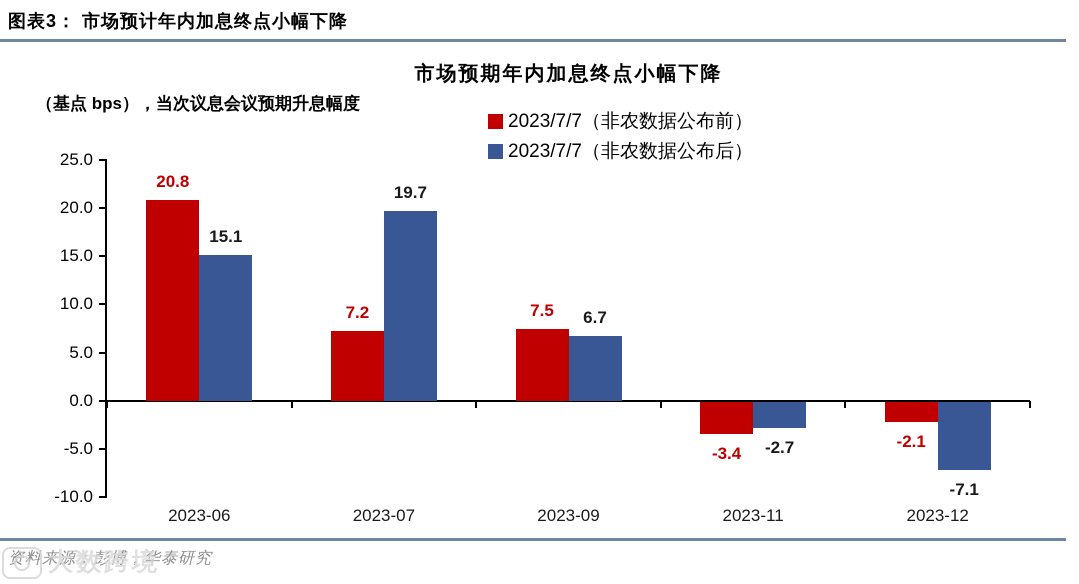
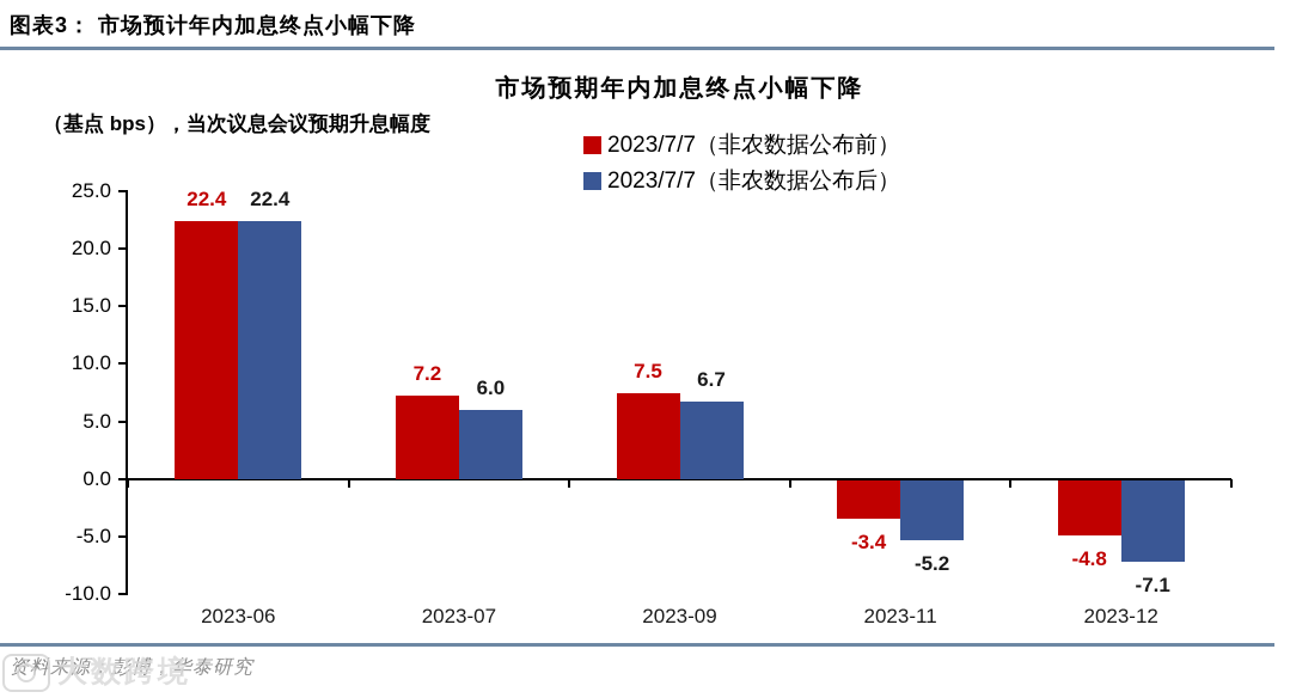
2023/7/7（非农数据公布前）/2023-06: 20.8 -> 22.4
2023/7/7（非农数据公布后）/2023-06: 15.1 -> 22.4
2023/7/7（非农数据公布后）/2023-07: 19.7 -> 6.0
2023/7/7（非农数据公布后）/2023-11: -2.7 -> -5.2
2023/7/7（非农数据公布前）/2023-12: -2.1 -> -4.8
